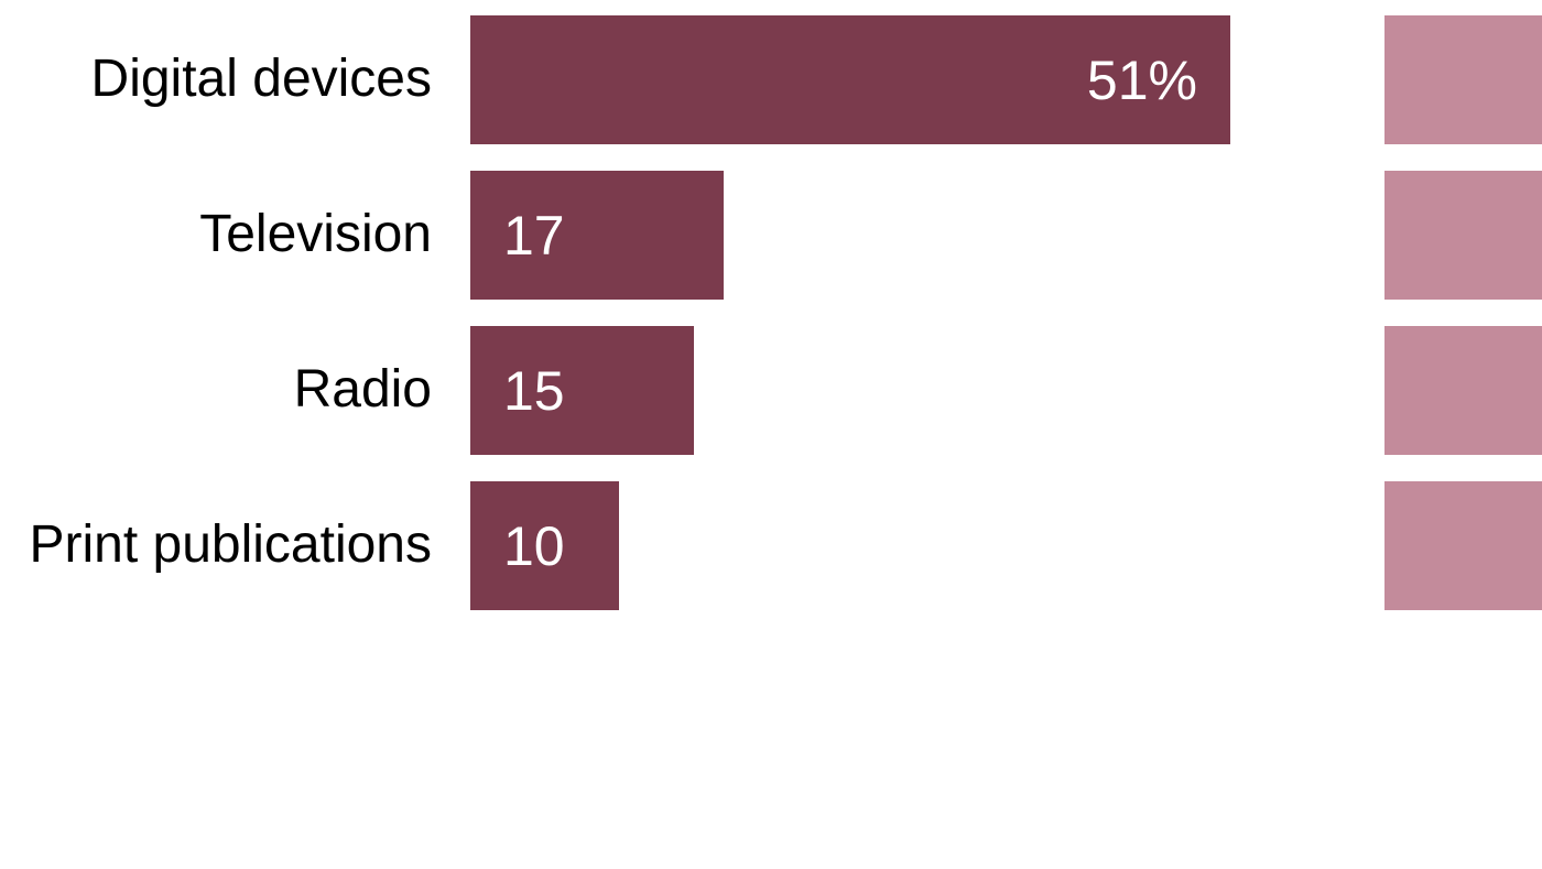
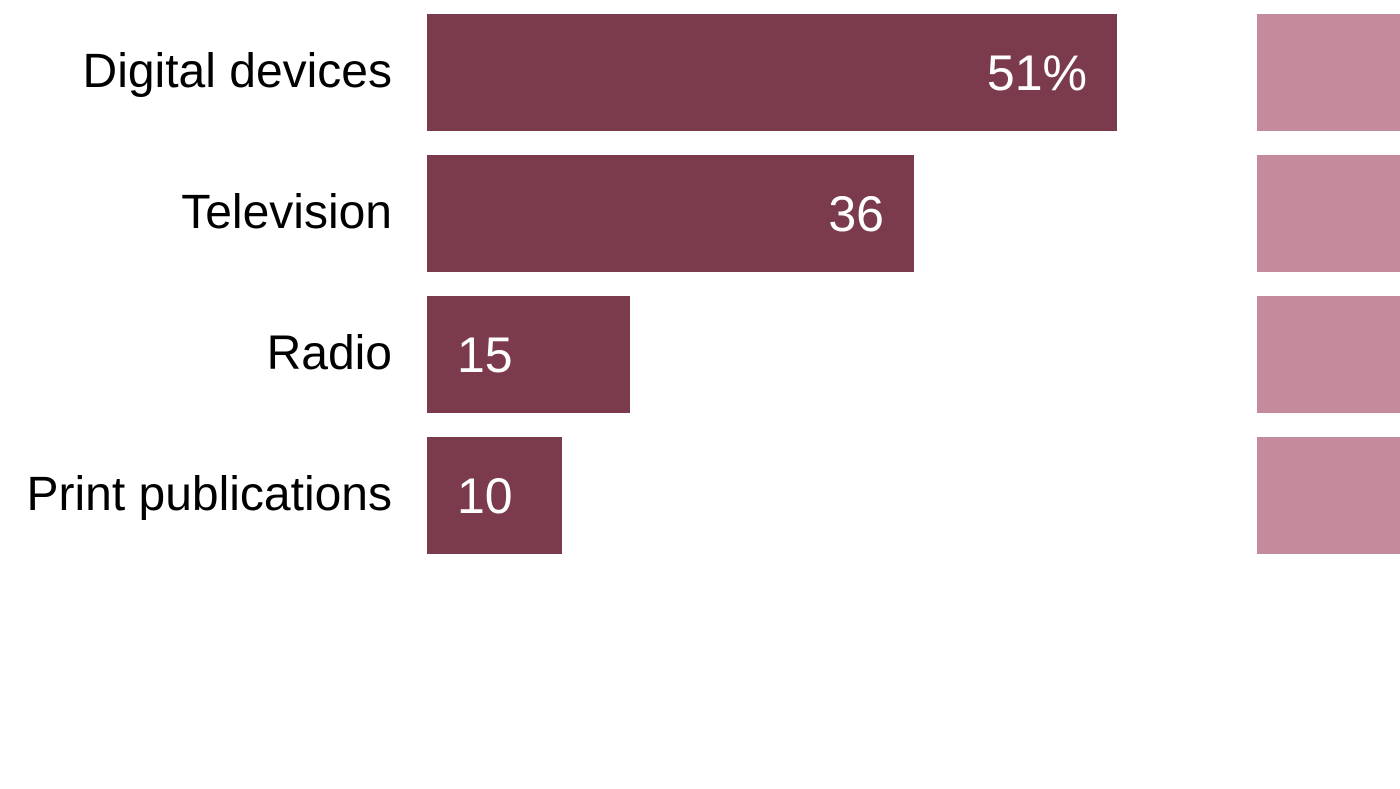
Television: 17 -> 36
